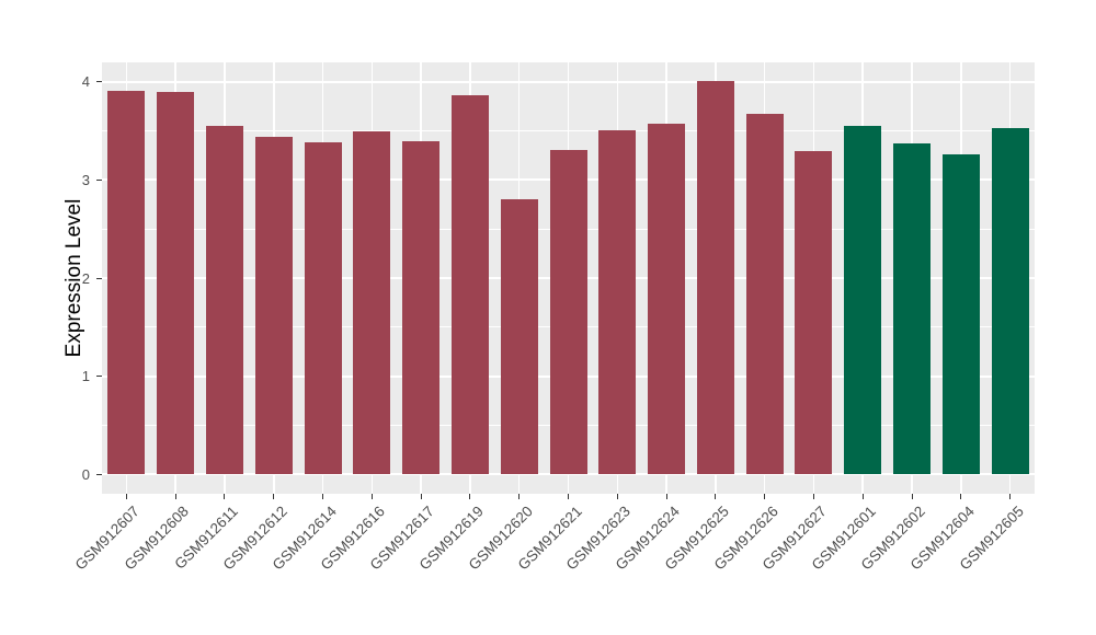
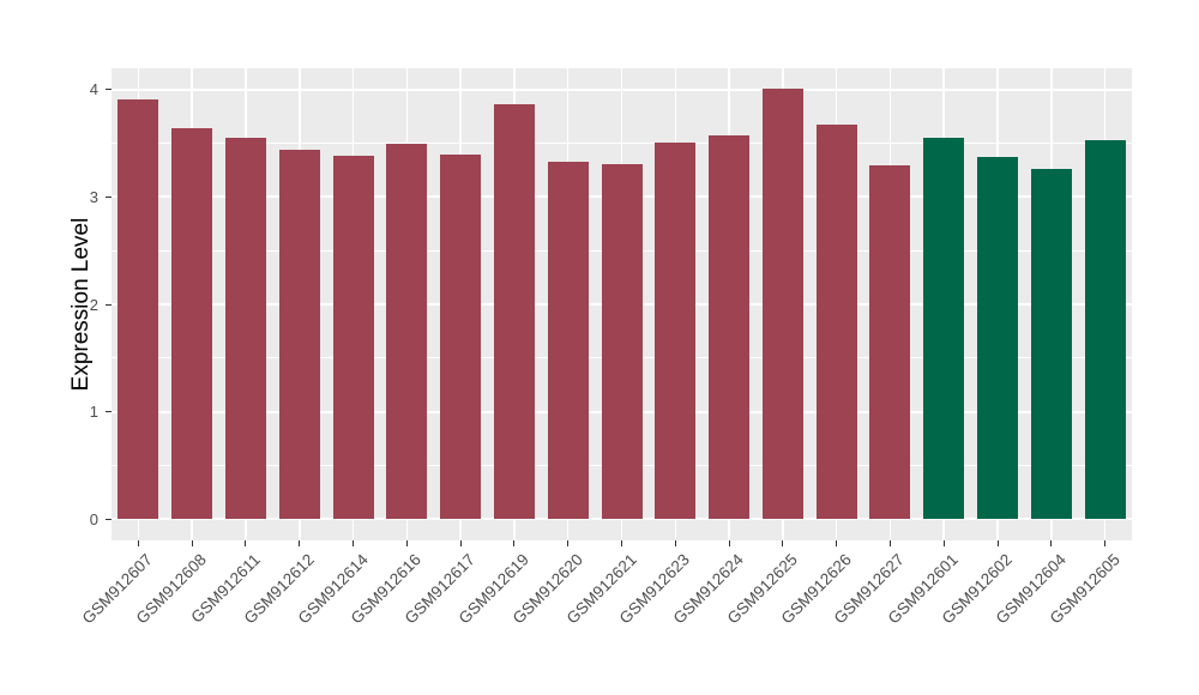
GSM912608: 3.9 -> 3.6
GSM912620: 2.8 -> 3.3
